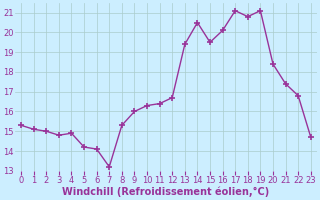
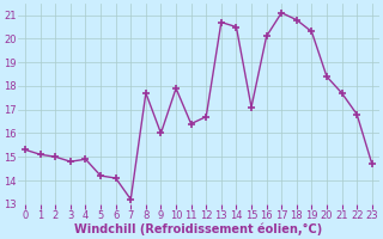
8: 15.3 -> 17.7
10: 16.3 -> 17.9
13: 19.4 -> 20.7
15: 19.5 -> 17.1
19: 21.1 -> 20.3
21: 17.4 -> 17.7
